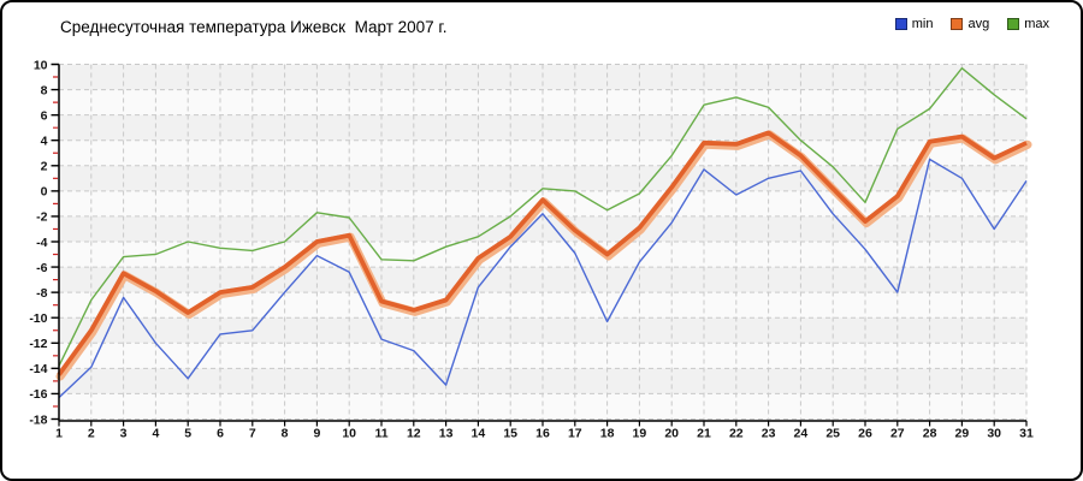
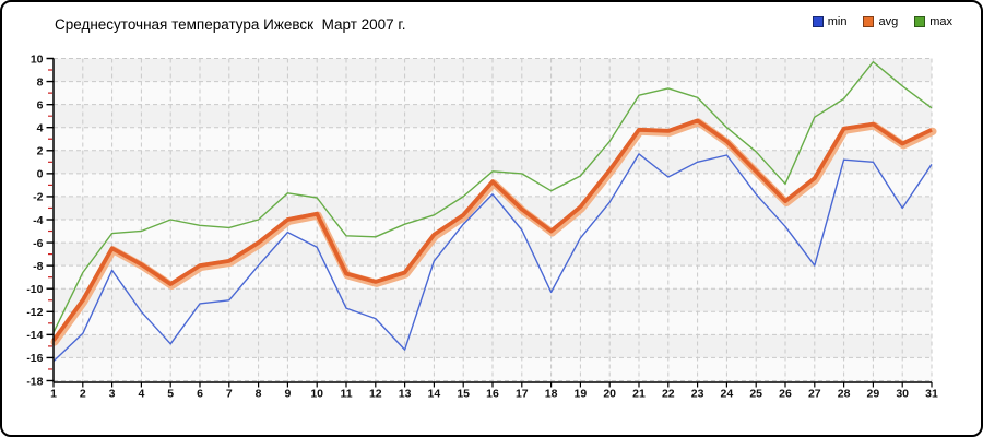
min/28: 2.5 -> 1.2
